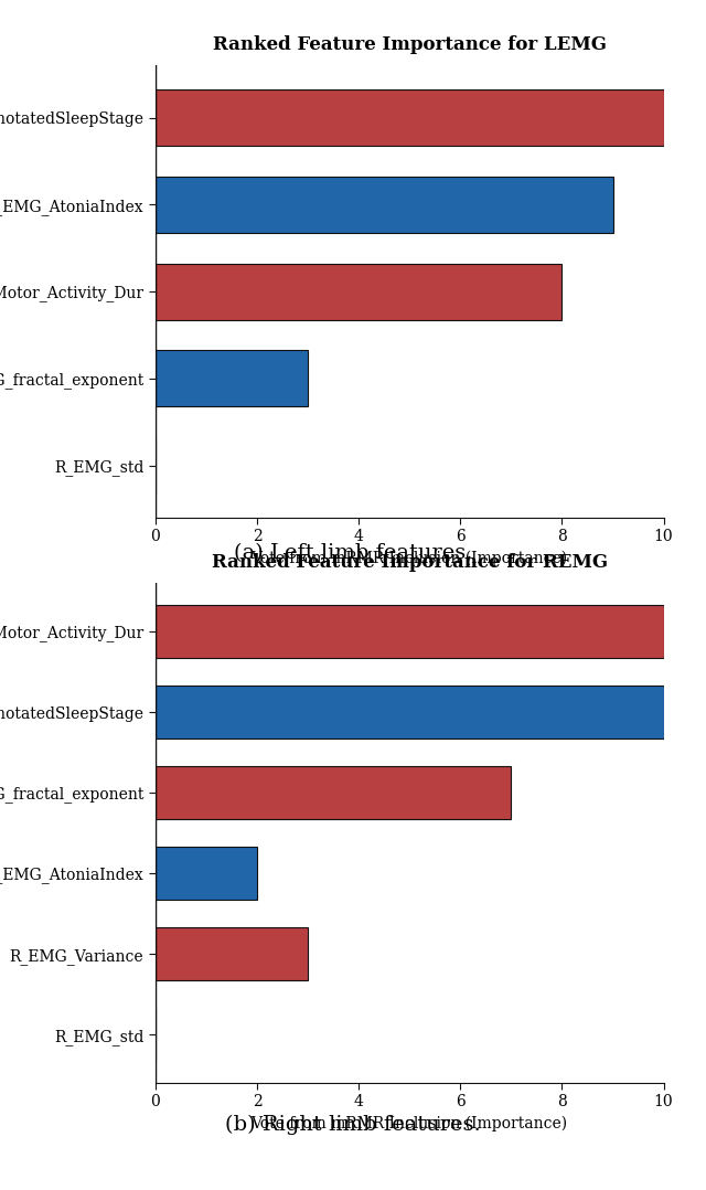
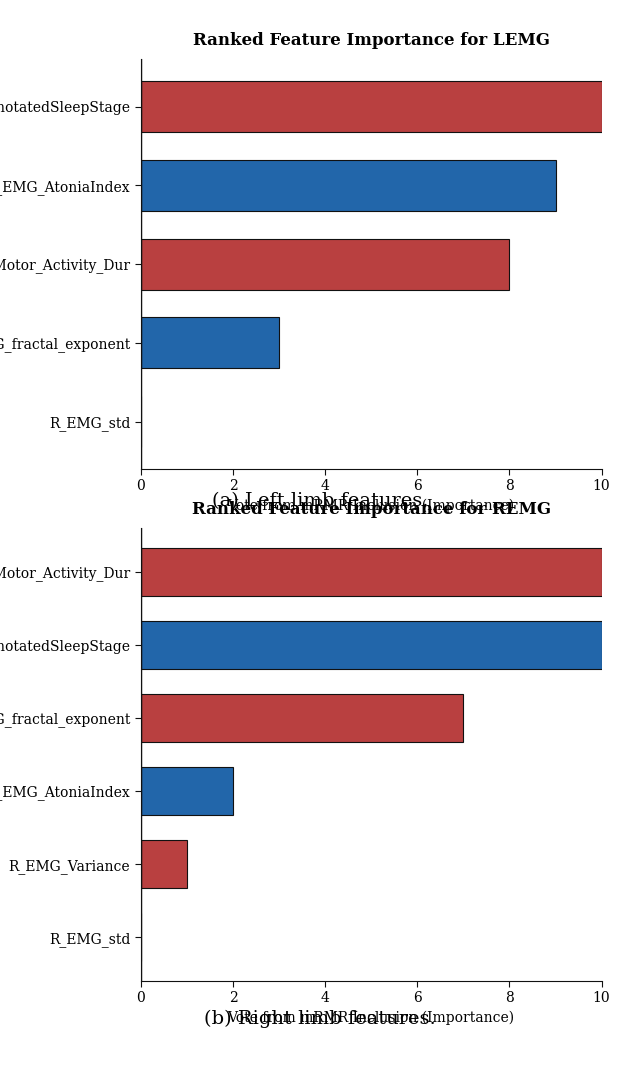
R_EMG_Variance: 3 -> 1
